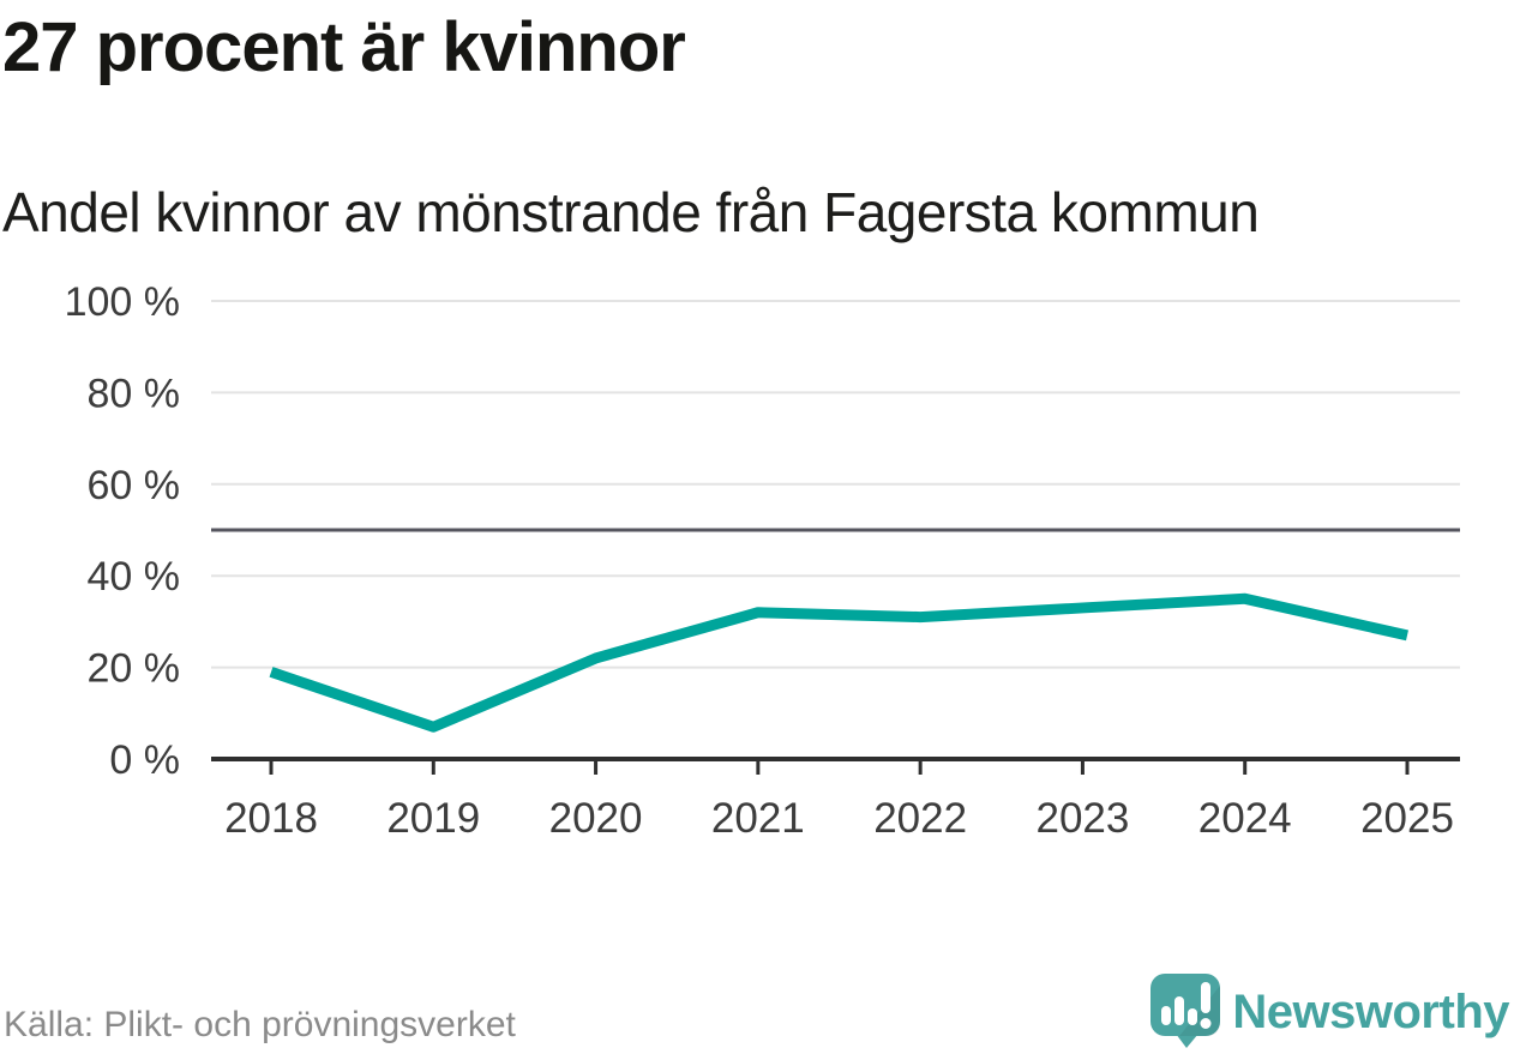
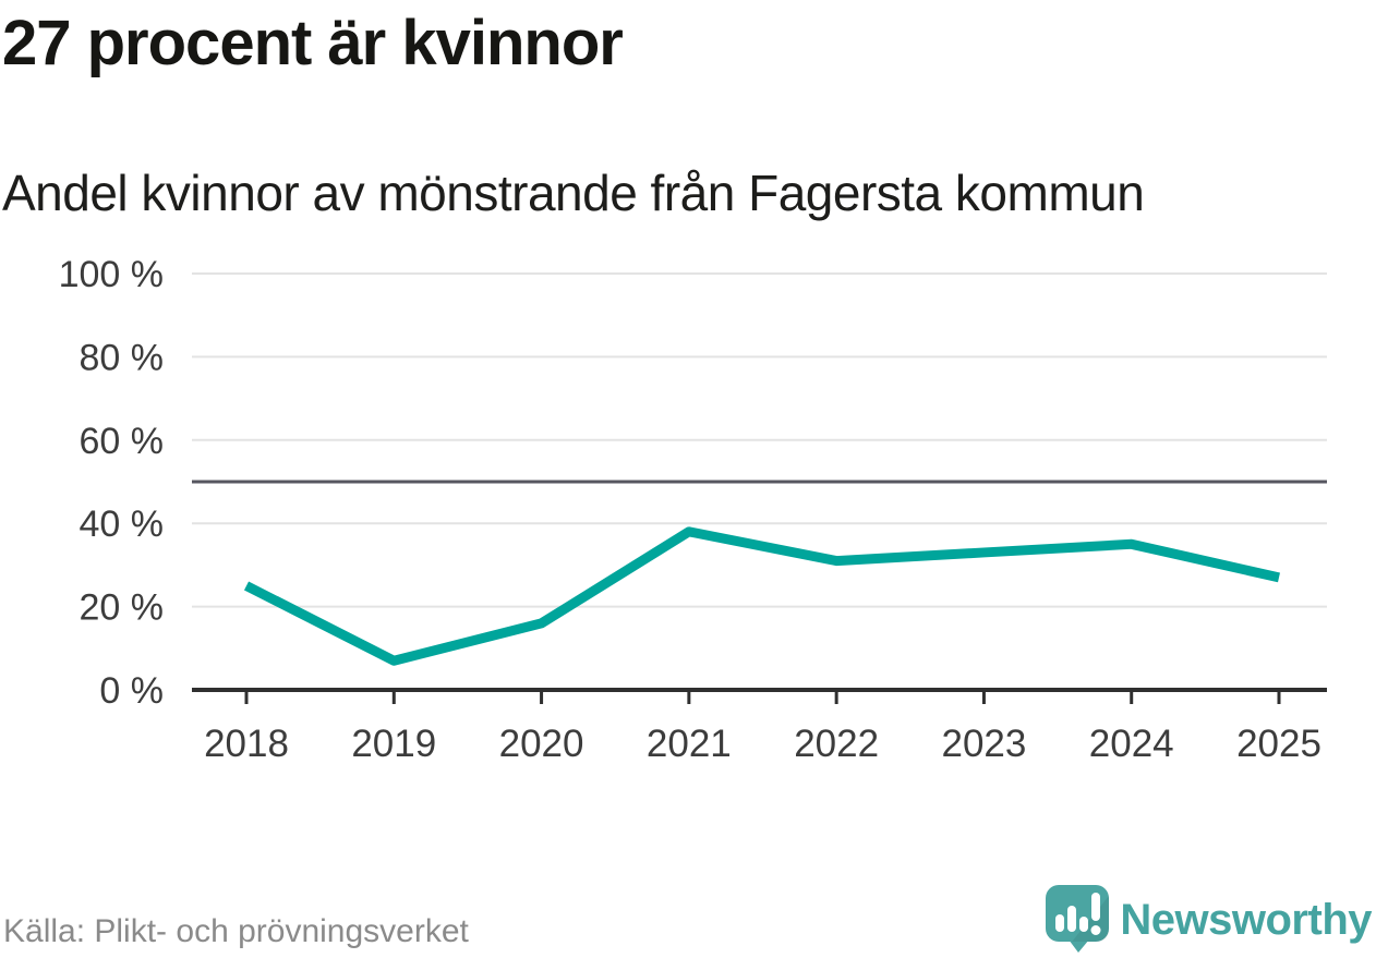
2018: 19% -> 25%
2020: 22% -> 16%
2021: 32% -> 38%
